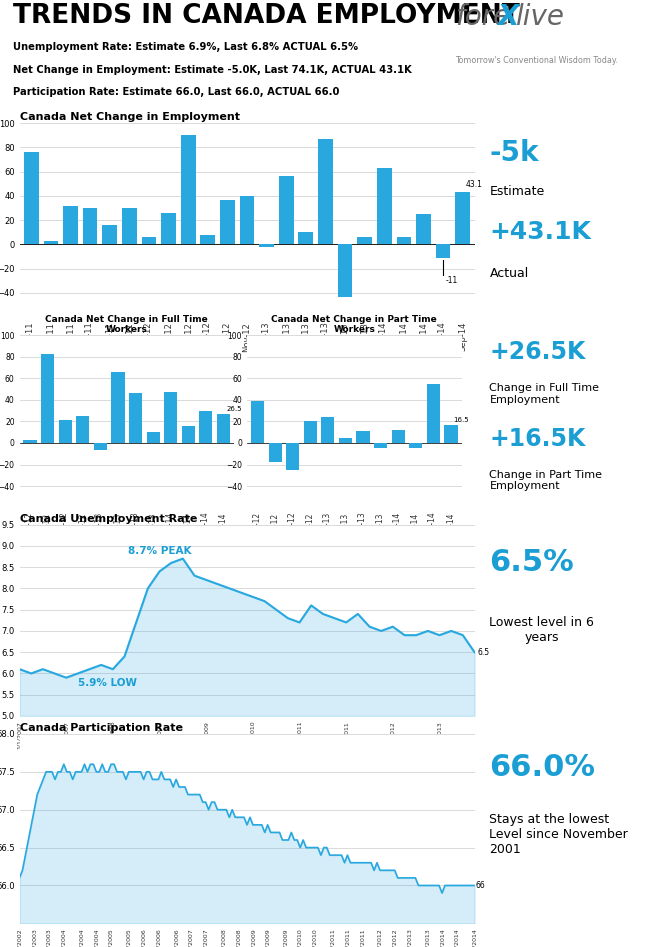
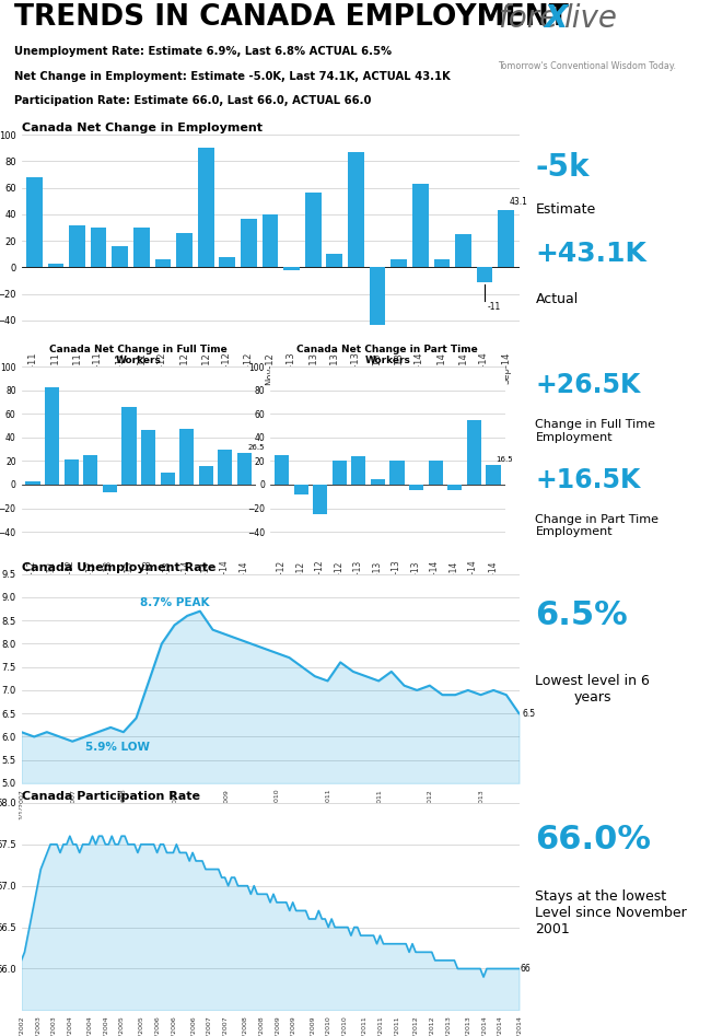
Canada Net Change in Employment/Jan-11: 76 -> 68
Canada Net Change in Part Time Workers/Jan-12: 39 -> 25
Canada Net Change in Part Time Workers/Apr-12: -18 -> -8
Canada Net Change in Part Time Workers/Jul-13: 11 -> 20
Canada Net Change in Part Time Workers/Jan-14: 12 -> 20
